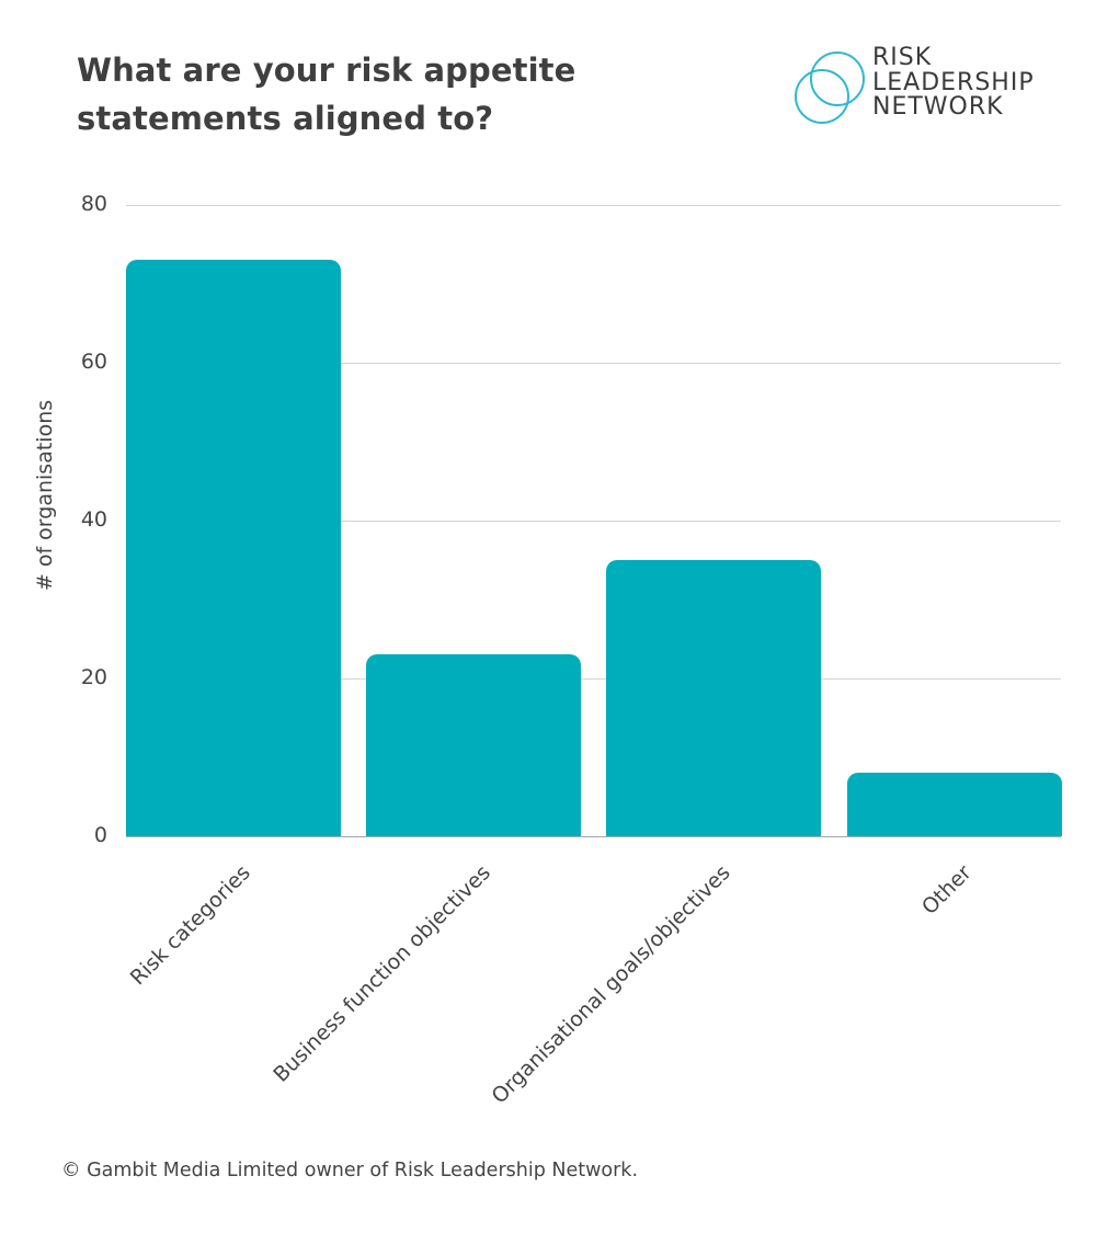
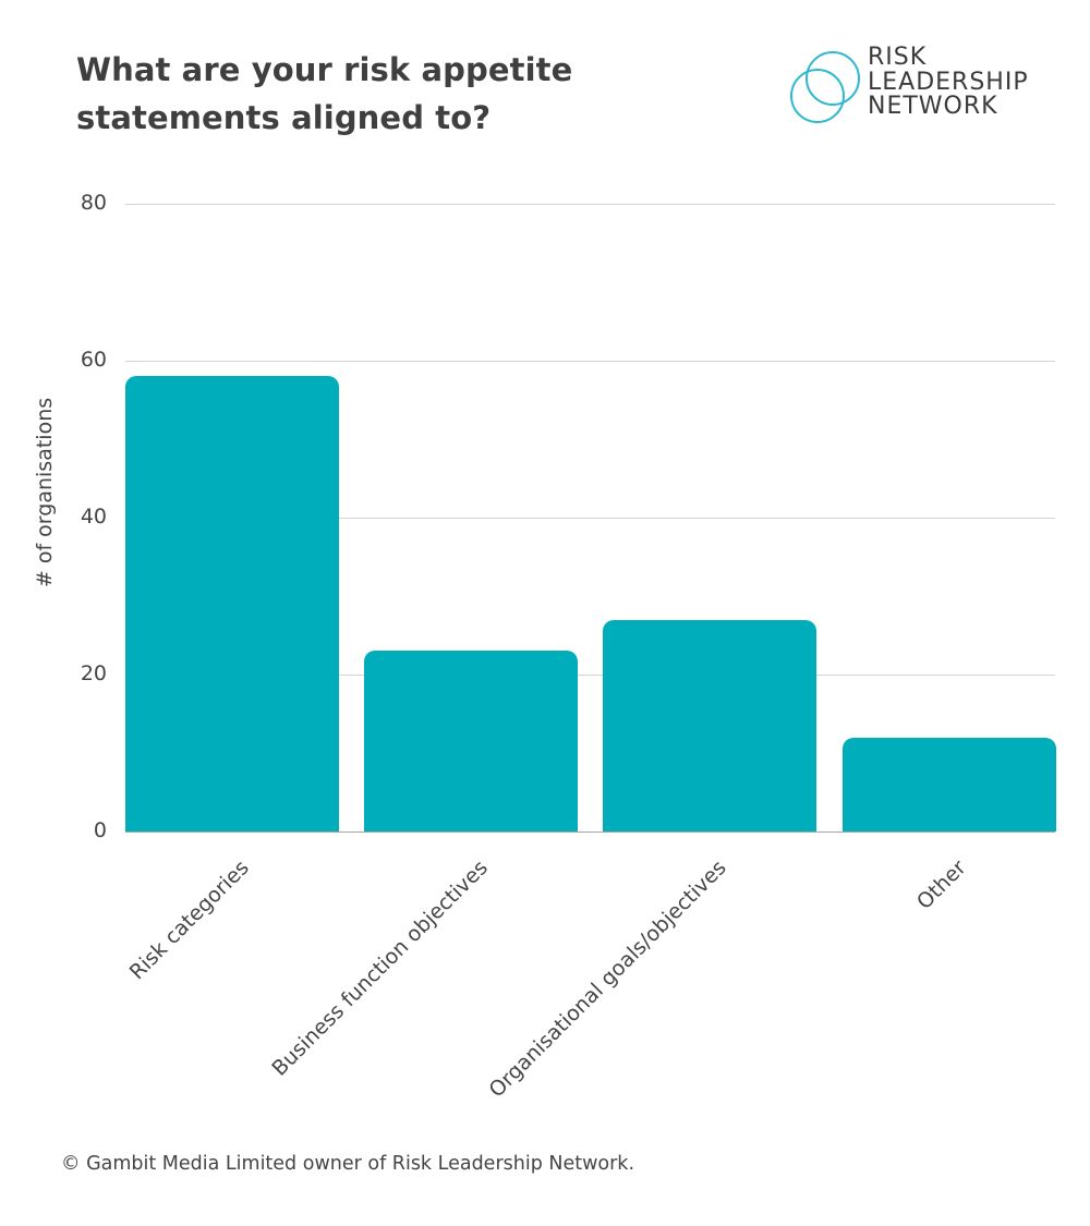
Risk categories: 73 -> 58
Organisational goals/objectives: 35 -> 27
Other: 8 -> 12
